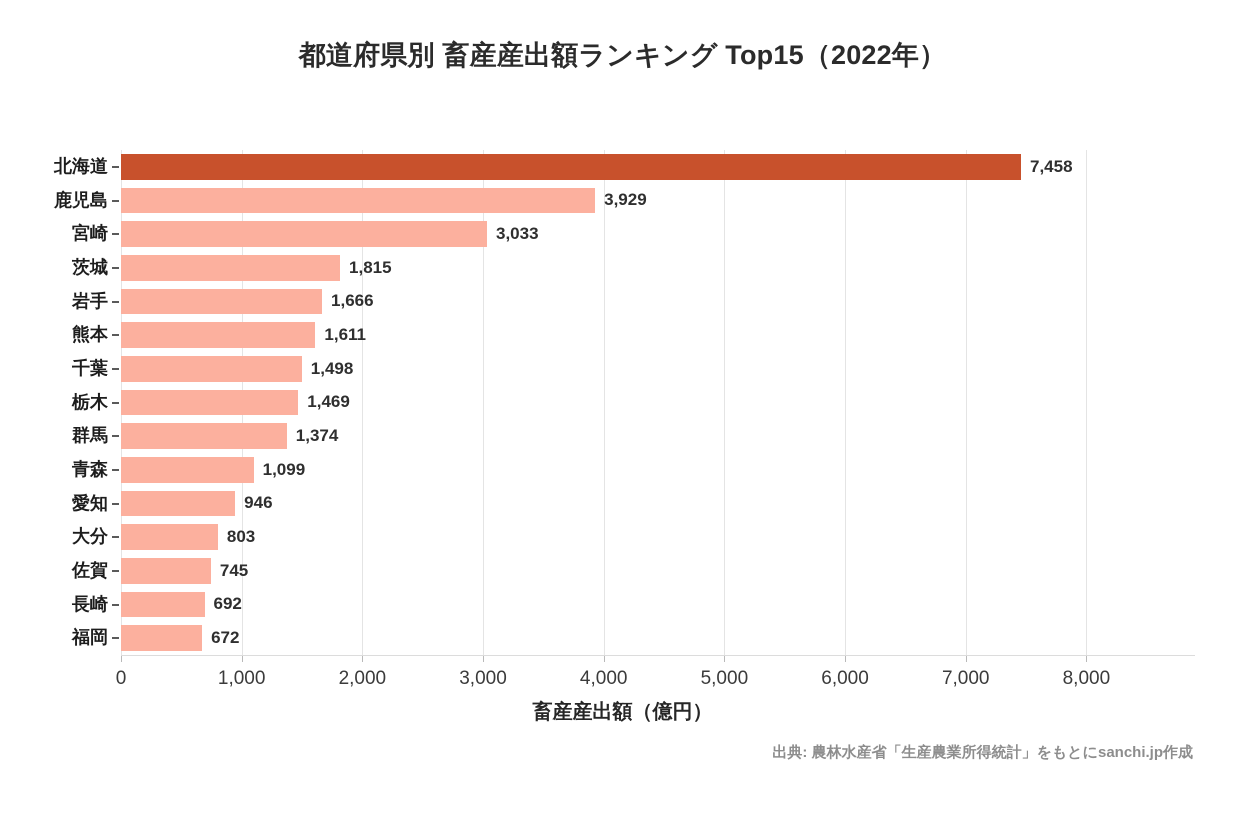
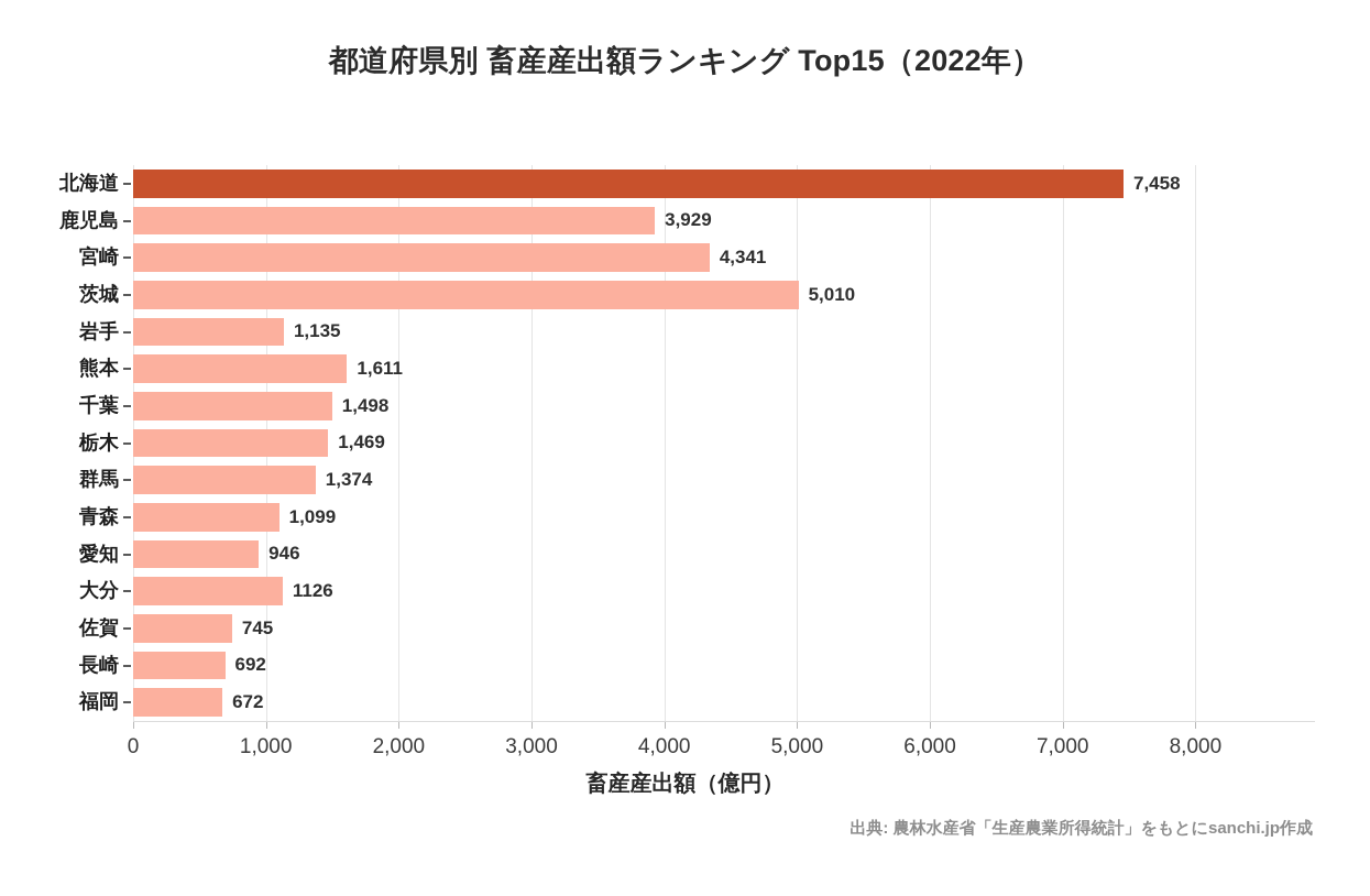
宮崎: 3,033 -> 4,341
茨城: 1,815 -> 5,010
岩手: 1,666 -> 1,135
大分: 803 -> 1126
